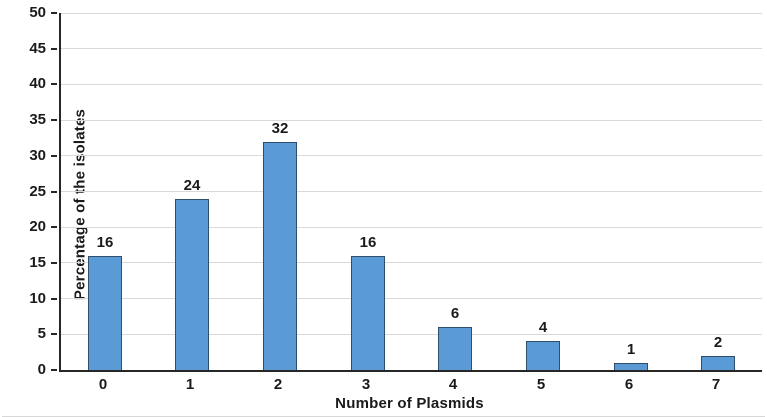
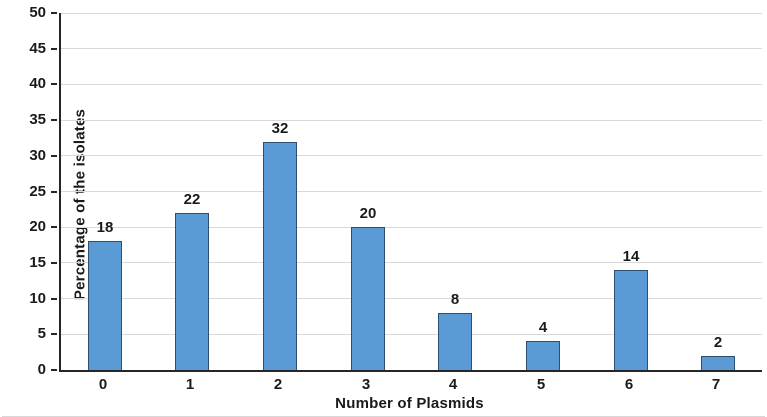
0: 16 -> 18
1: 24 -> 22
3: 16 -> 20
4: 6 -> 8
6: 1 -> 14
